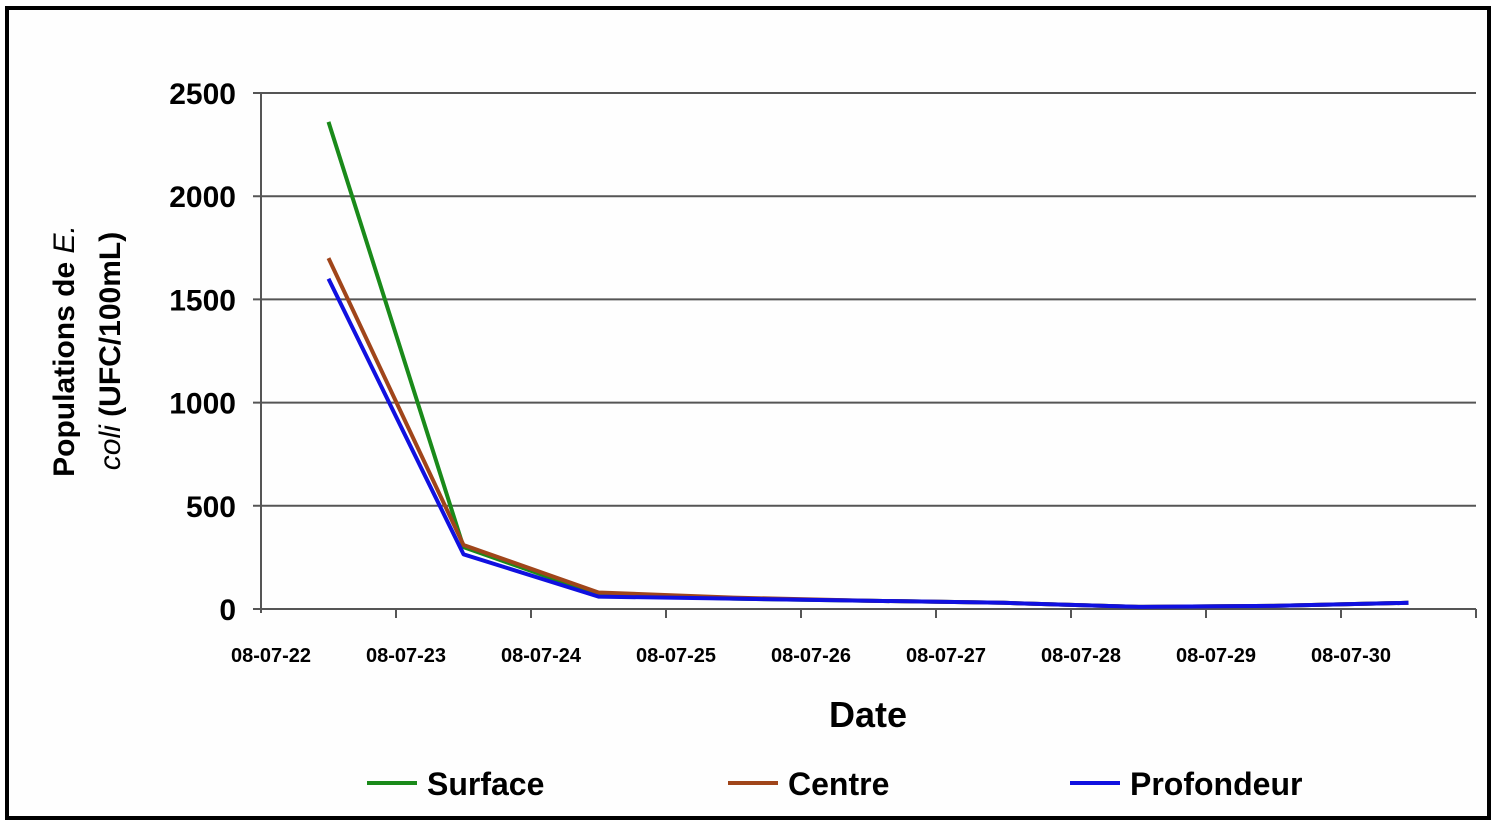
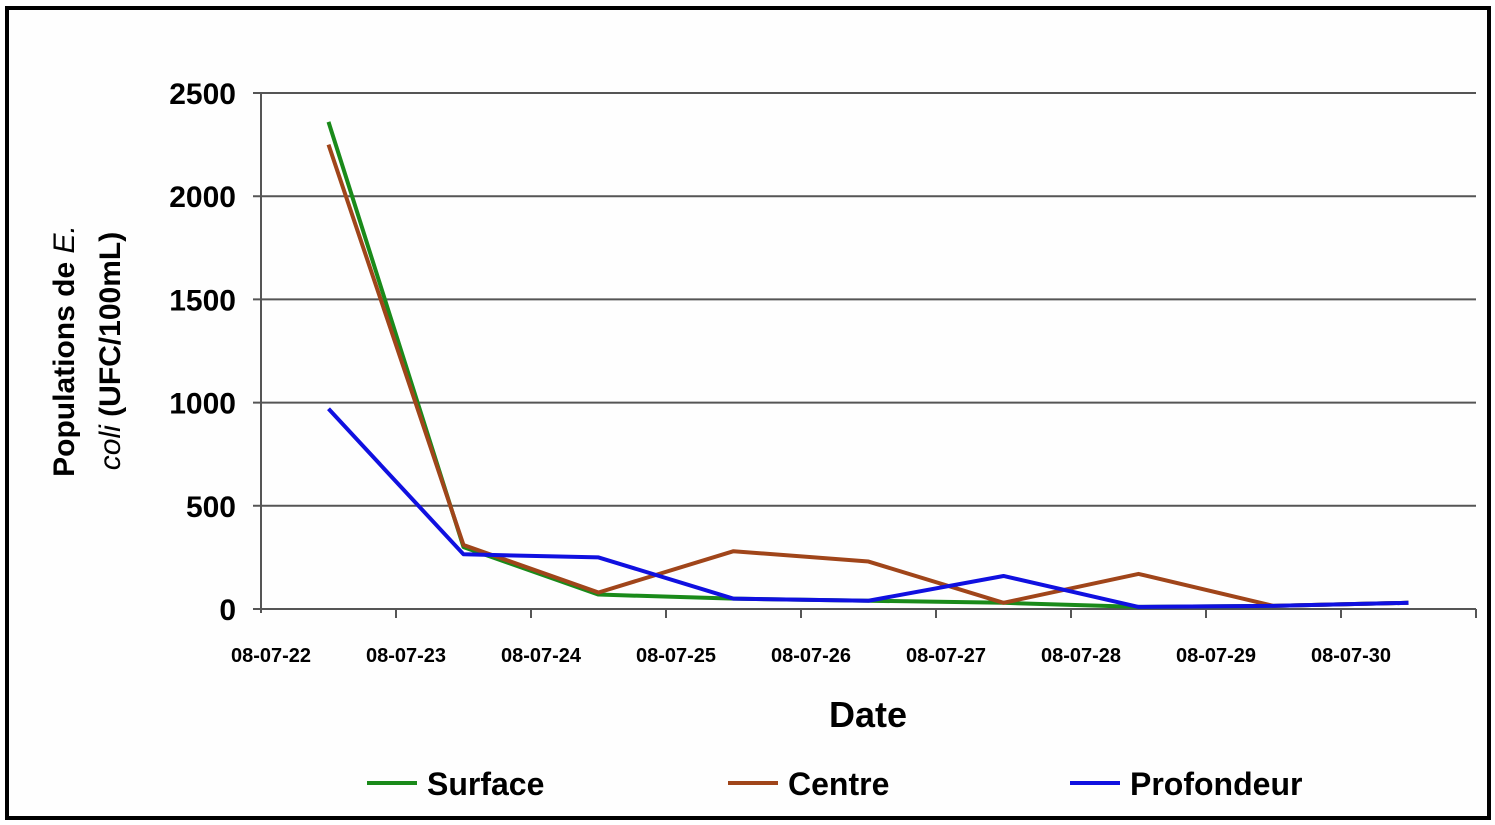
Centre/08-07-22: 1700 -> 2250
Profondeur/08-07-22: 1600 -> 970
Profondeur/08-07-24: 60 -> 250
Centre/08-07-25: 60 -> 280
Centre/08-07-26: 40 -> 230
Profondeur/08-07-27: 30 -> 160
Centre/08-07-28: 10 -> 170
